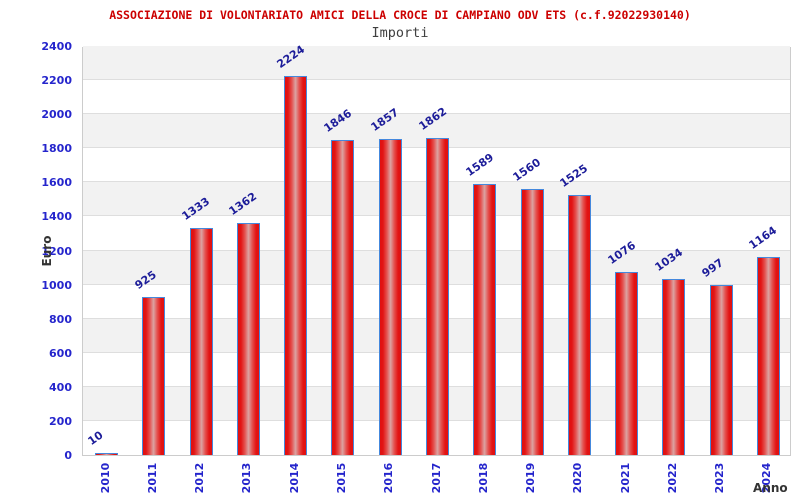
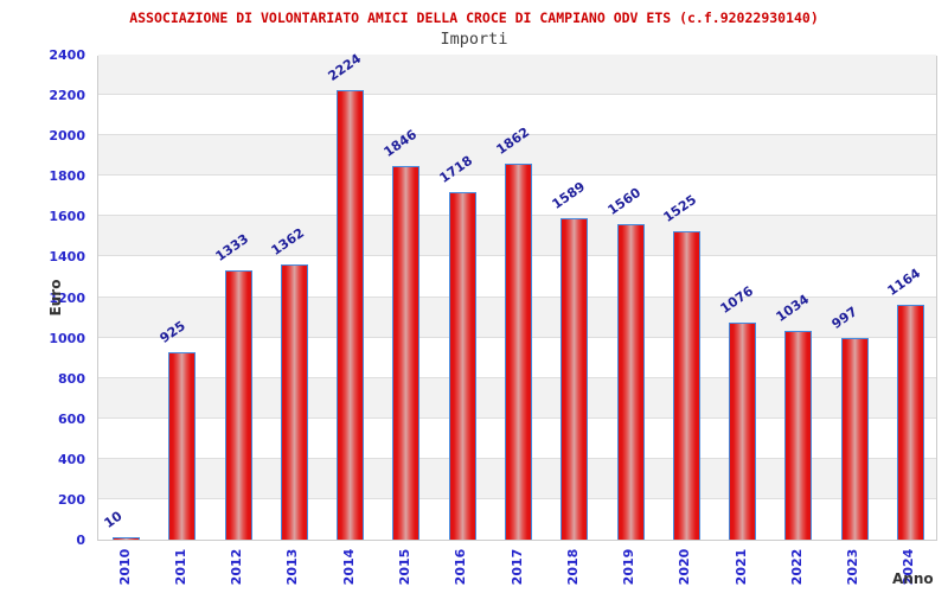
2016: 1857 -> 1718
